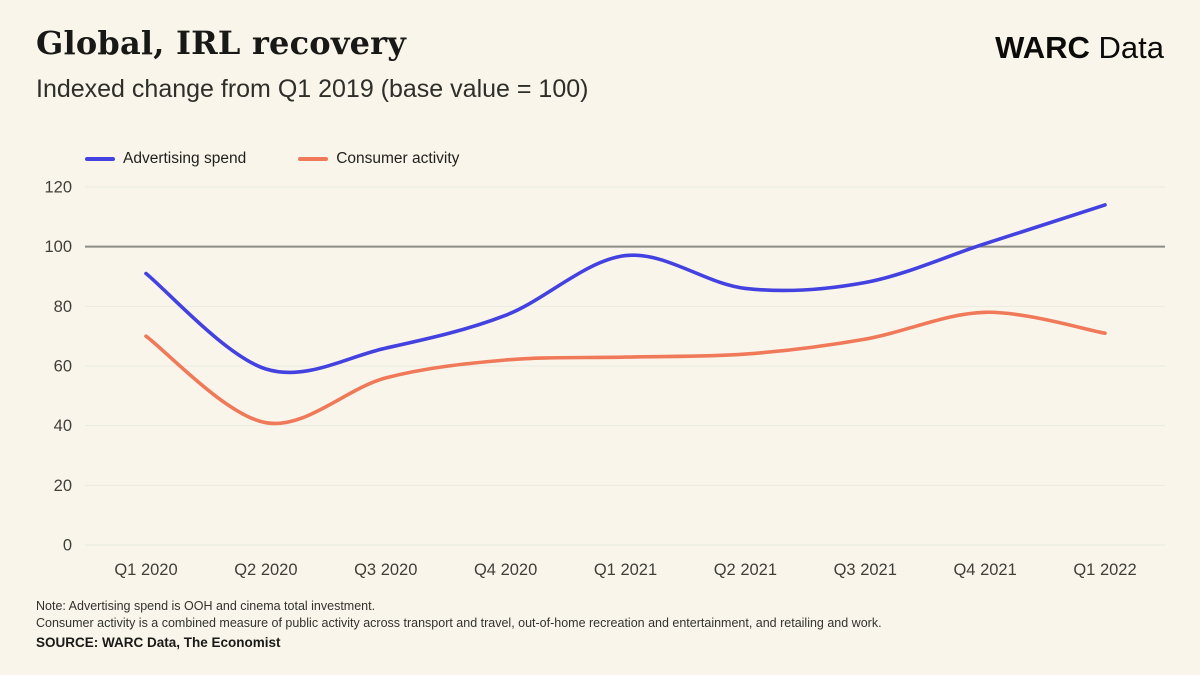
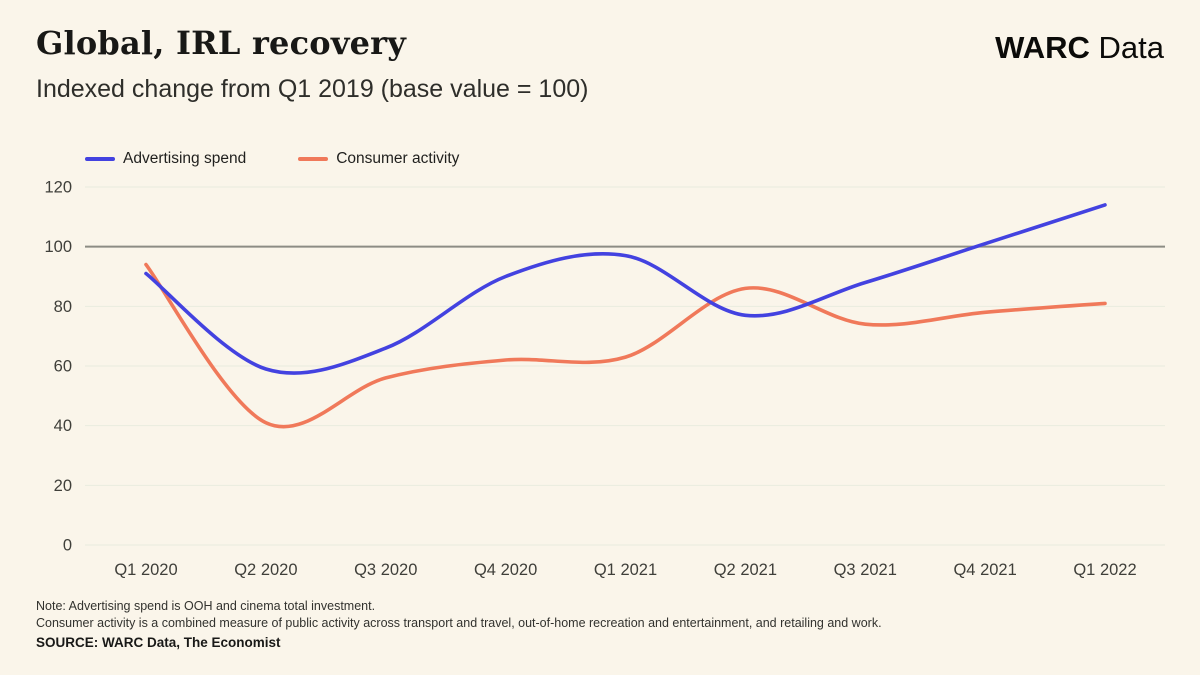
Consumer activity/Q1 2020: 70 -> 94
Advertising spend/Q4 2020: 77 -> 90
Advertising spend/Q2 2021: 86 -> 77
Consumer activity/Q2 2021: 64 -> 86
Consumer activity/Q3 2021: 69 -> 74
Consumer activity/Q1 2022: 71 -> 81
